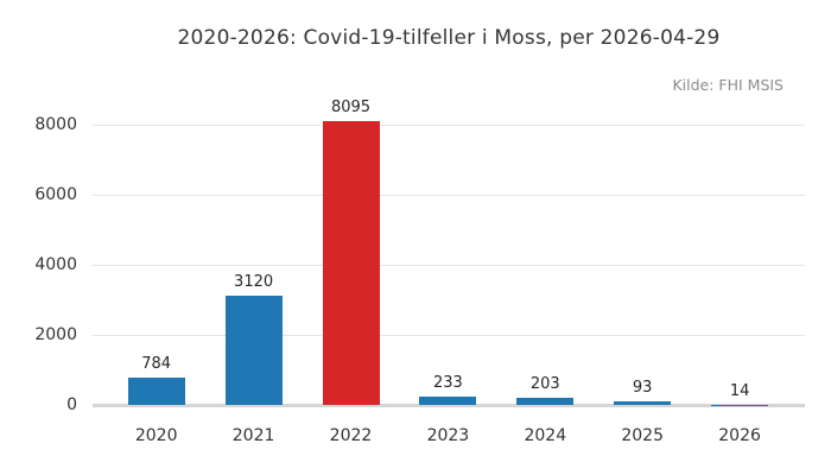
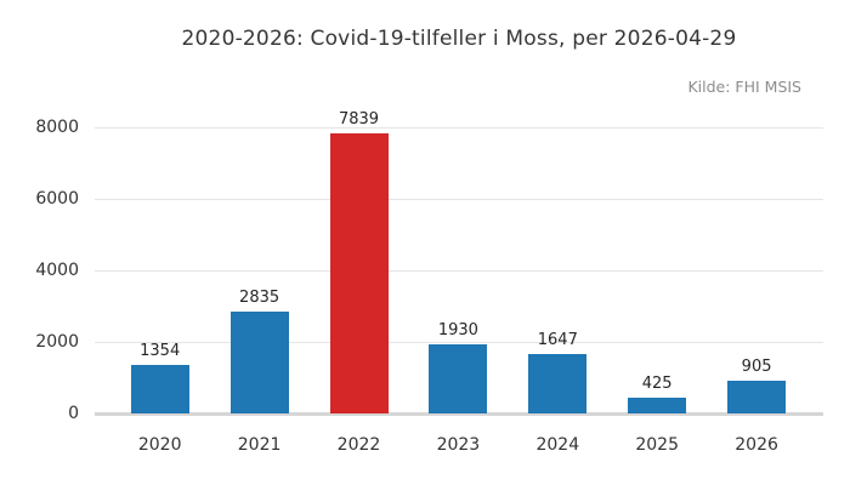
2020: 784 -> 1354
2021: 3120 -> 2835
2022: 8095 -> 7839
2023: 233 -> 1930
2024: 203 -> 1647
2025: 93 -> 425
2026: 14 -> 905
